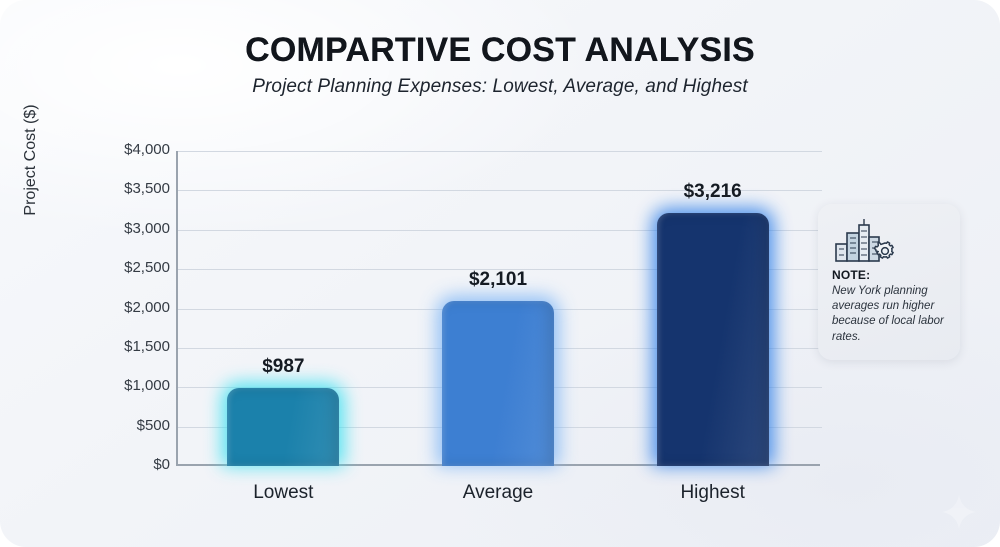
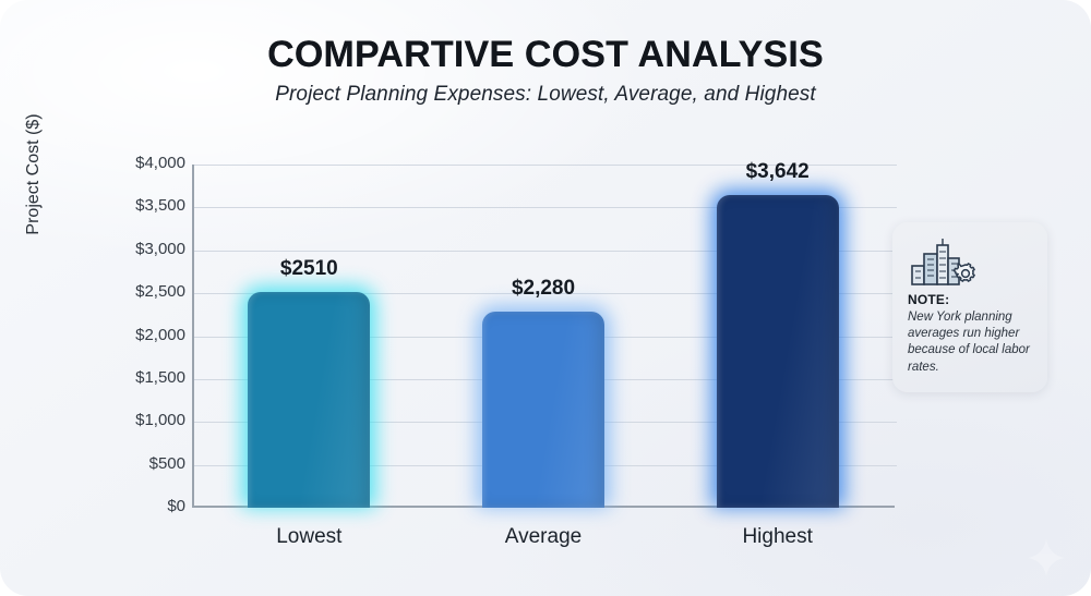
Lowest: $987 -> $2510
Average: $2,101 -> $2,280
Highest: $3,216 -> $3,642
